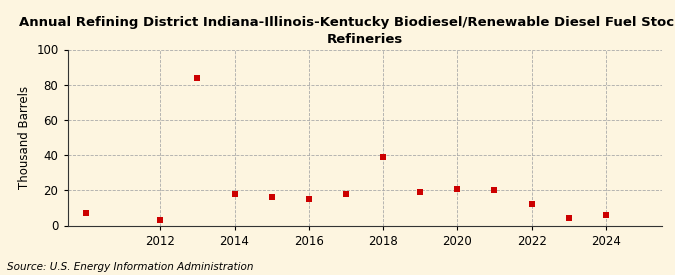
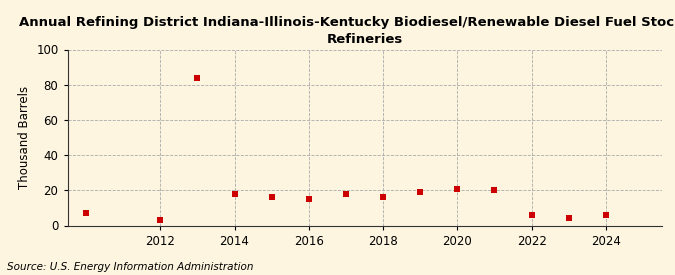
2018: 39 -> 16
2022: 12 -> 6
